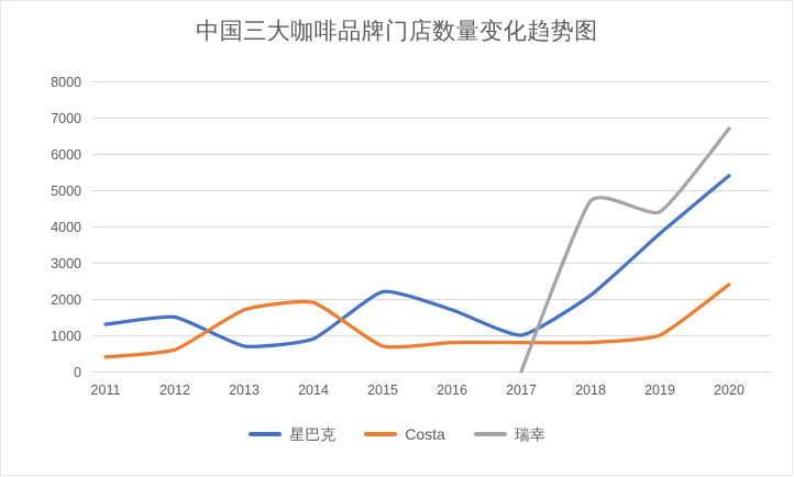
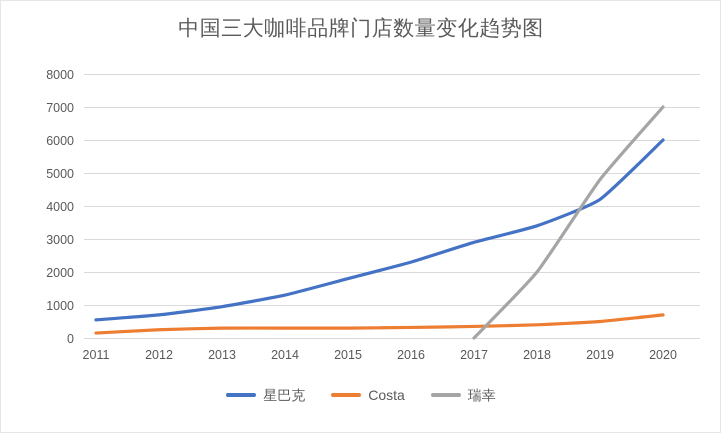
星巴克/2011: 1300 -> 600
Costa/2011: 400 -> 200
星巴克/2012: 1500 -> 700
Costa/2012: 600 -> 200
星巴克/2013: 700 -> 1000
Costa/2013: 1700 -> 300
星巴克/2014: 900 -> 1300
Costa/2014: 1900 -> 300
星巴克/2015: 2200 -> 1800
Costa/2015: 700 -> 300
星巴克/2016: 1700 -> 2300
Costa/2016: 800 -> 300
星巴克/2017: 1000 -> 2900
Costa/2017: 800 -> 400
星巴克/2018: 2100 -> 3400
Costa/2018: 800 -> 400
瑞幸/2018: 4700 -> 2000
星巴克/2019: 3800 -> 4200
Costa/2019: 1000 -> 500
瑞幸/2019: 4400 -> 4800
星巴克/2020: 5400 -> 6000
Costa/2020: 2400 -> 700
瑞幸/2020: 6700 -> 7000
